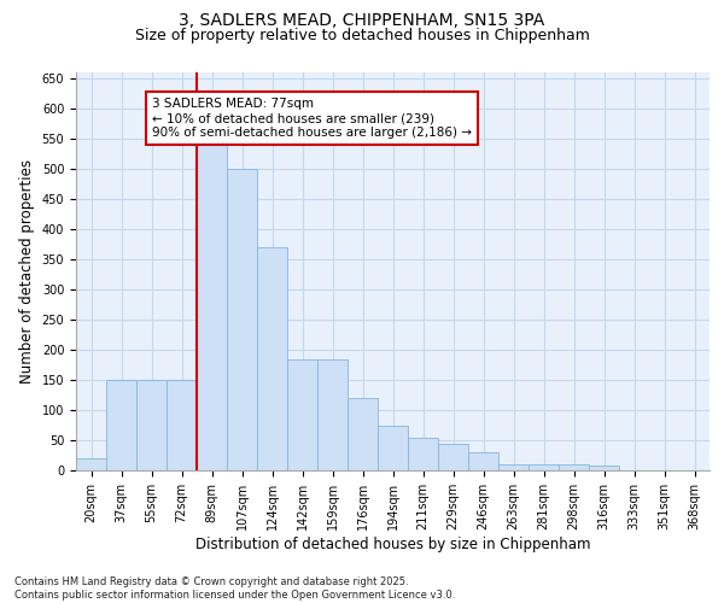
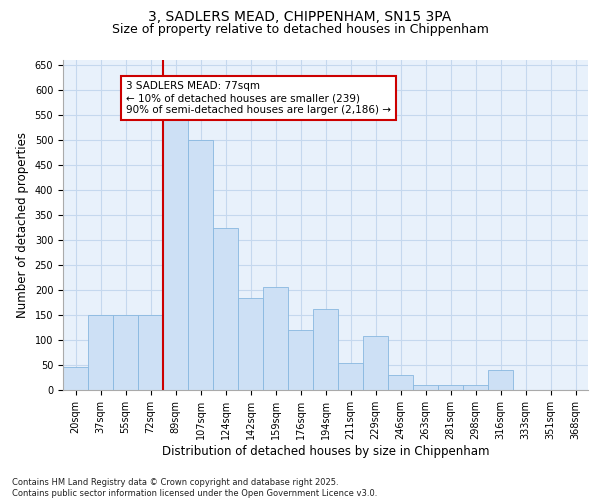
20sqm: 20 -> 46
124sqm: 370 -> 324
159sqm: 185 -> 206
194sqm: 75 -> 162
229sqm: 45 -> 108
316sqm: 8 -> 40
